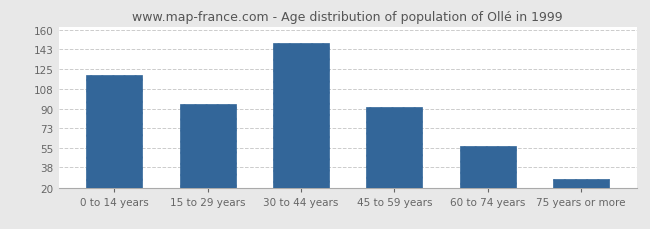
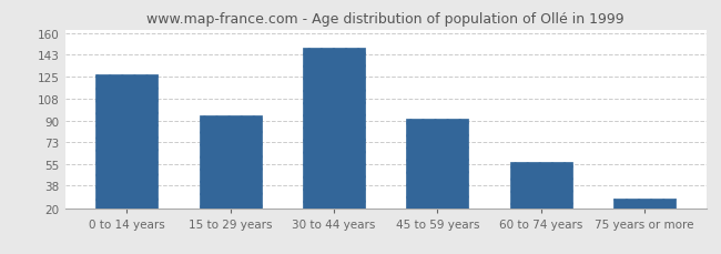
0 to 14 years: 120 -> 127
